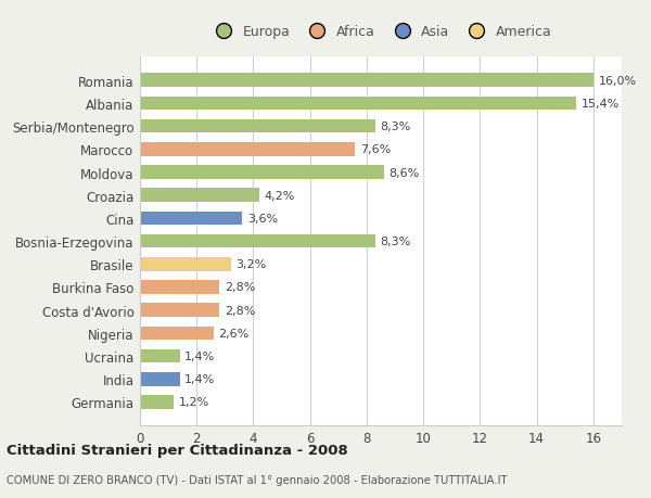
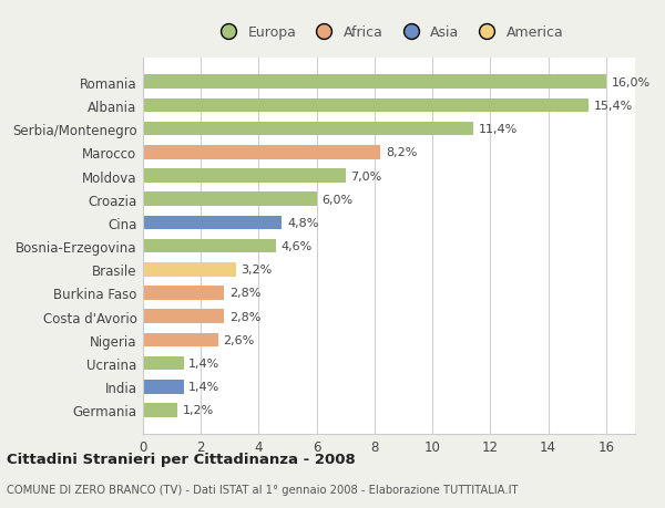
Serbia/Montenegro: 8,3% -> 11,4%
Marocco: 7,6% -> 8,2%
Moldova: 8,6% -> 7,0%
Croazia: 4,2% -> 6,0%
Cina: 3,6% -> 4,8%
Bosnia-Erzegovina: 8,3% -> 4,6%
